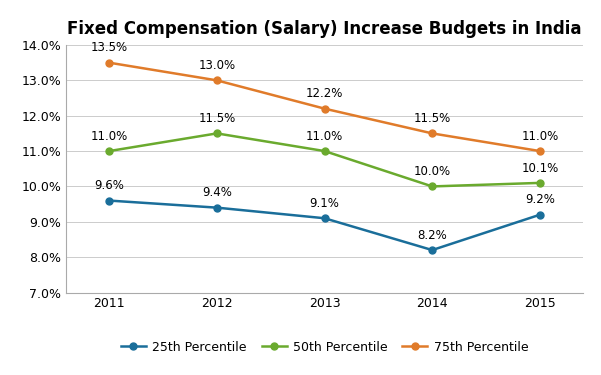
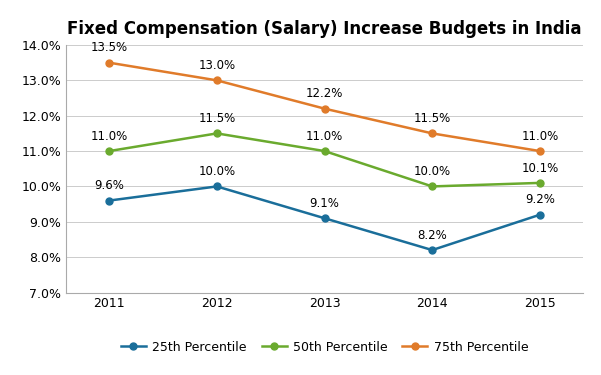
25th Percentile/2012: 9.4% -> 10.0%
